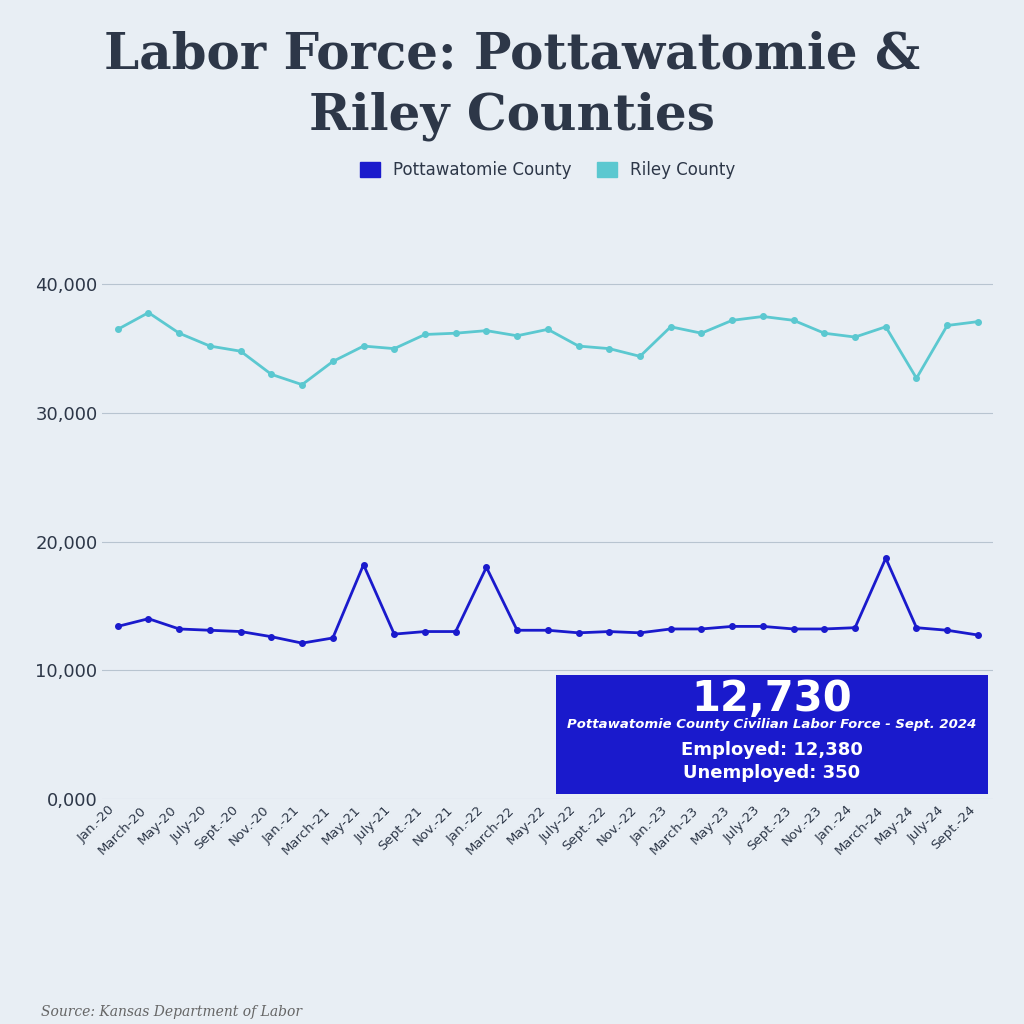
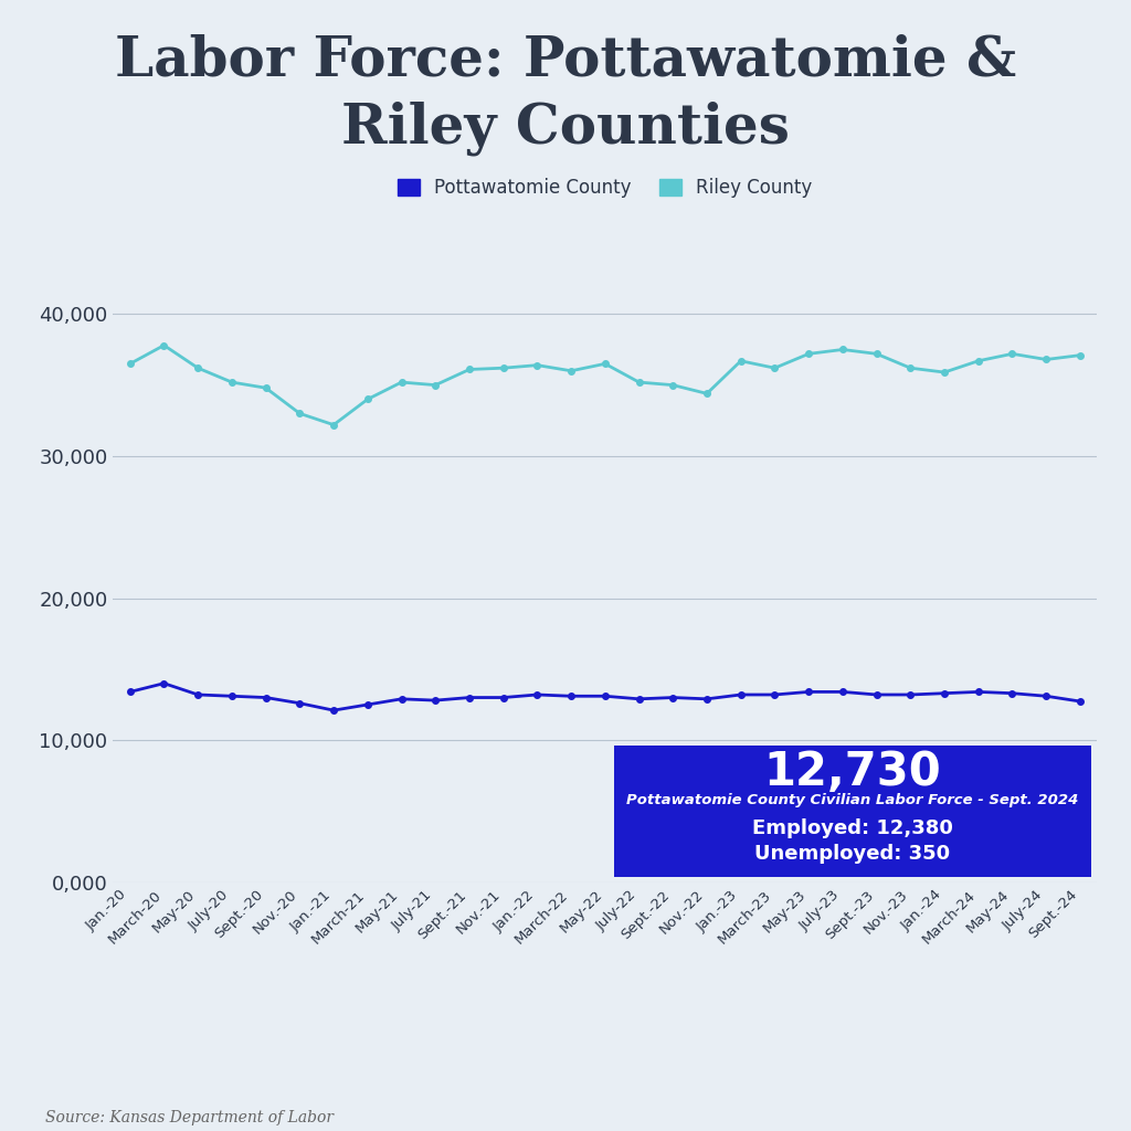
Pottawatomie County/May-21: 18,200 -> 12,900
Pottawatomie County/Jan.-22: 18,000 -> 13,200
Pottawatomie County/March-24: 18,700 -> 13,400
Riley County/May-24: 32,700 -> 37,200
